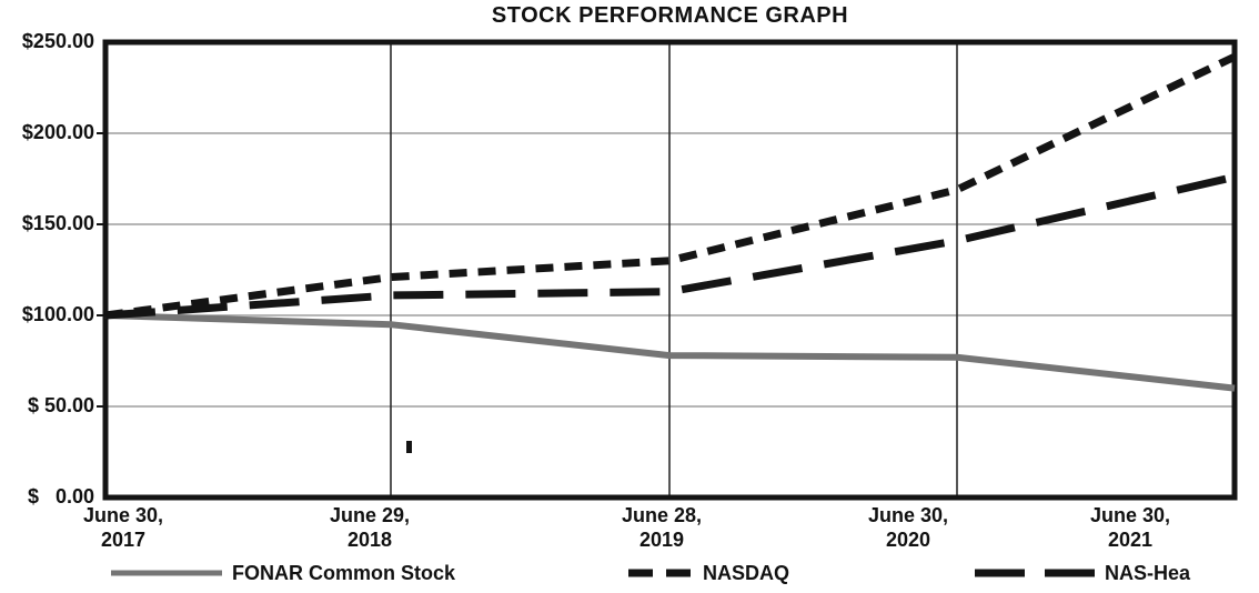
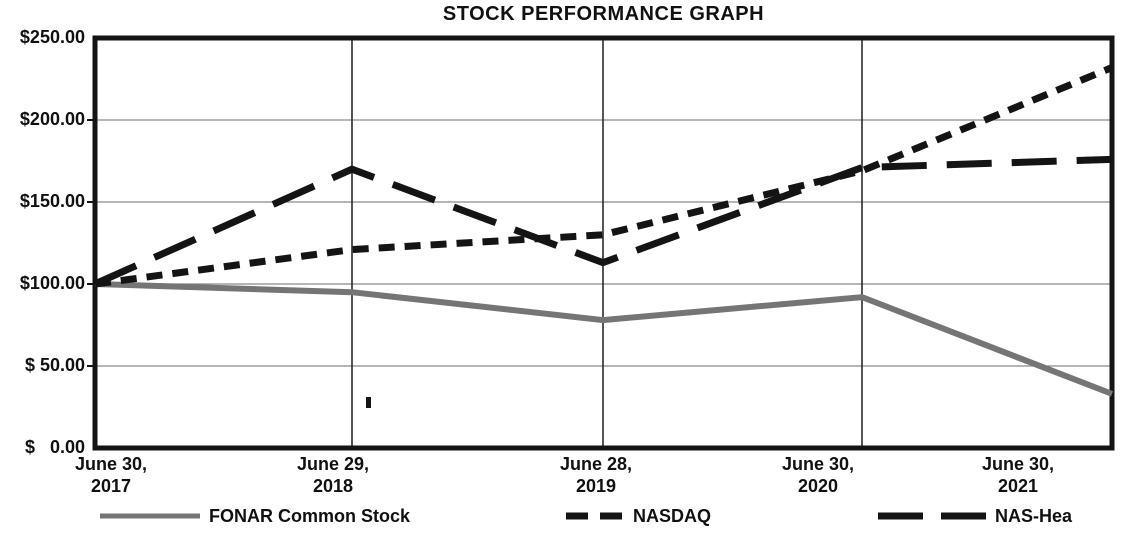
NAS-Hea/June 29, 2018: $111 -> $170
FONAR Common Stock/June 30, 2020: $77 -> $92
NAS-Hea/June 30, 2020: $141 -> $171
FONAR Common Stock/June 30, 2021: $60 -> $33
NASDAQ/June 30, 2021: $242 -> $232
